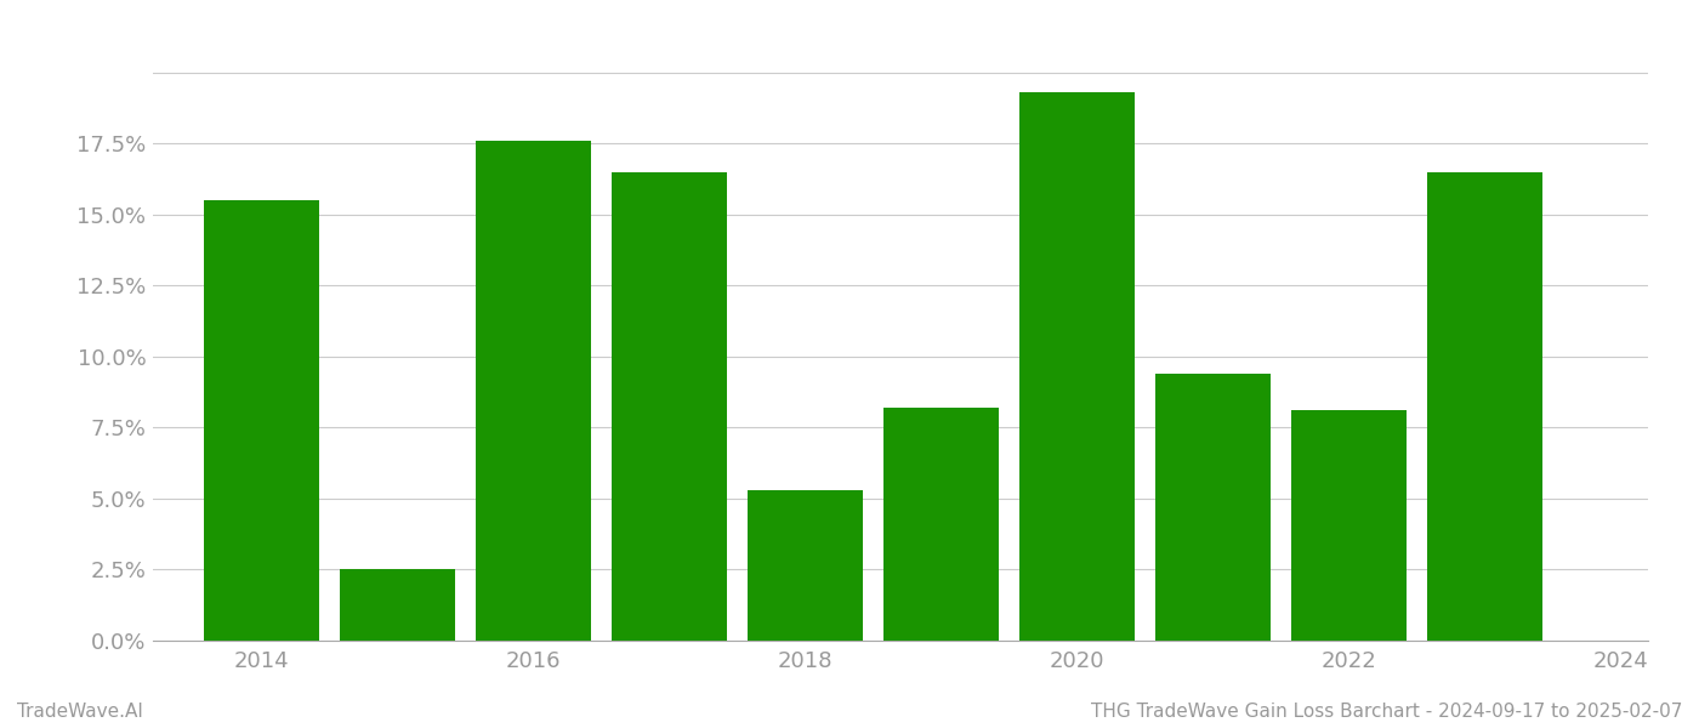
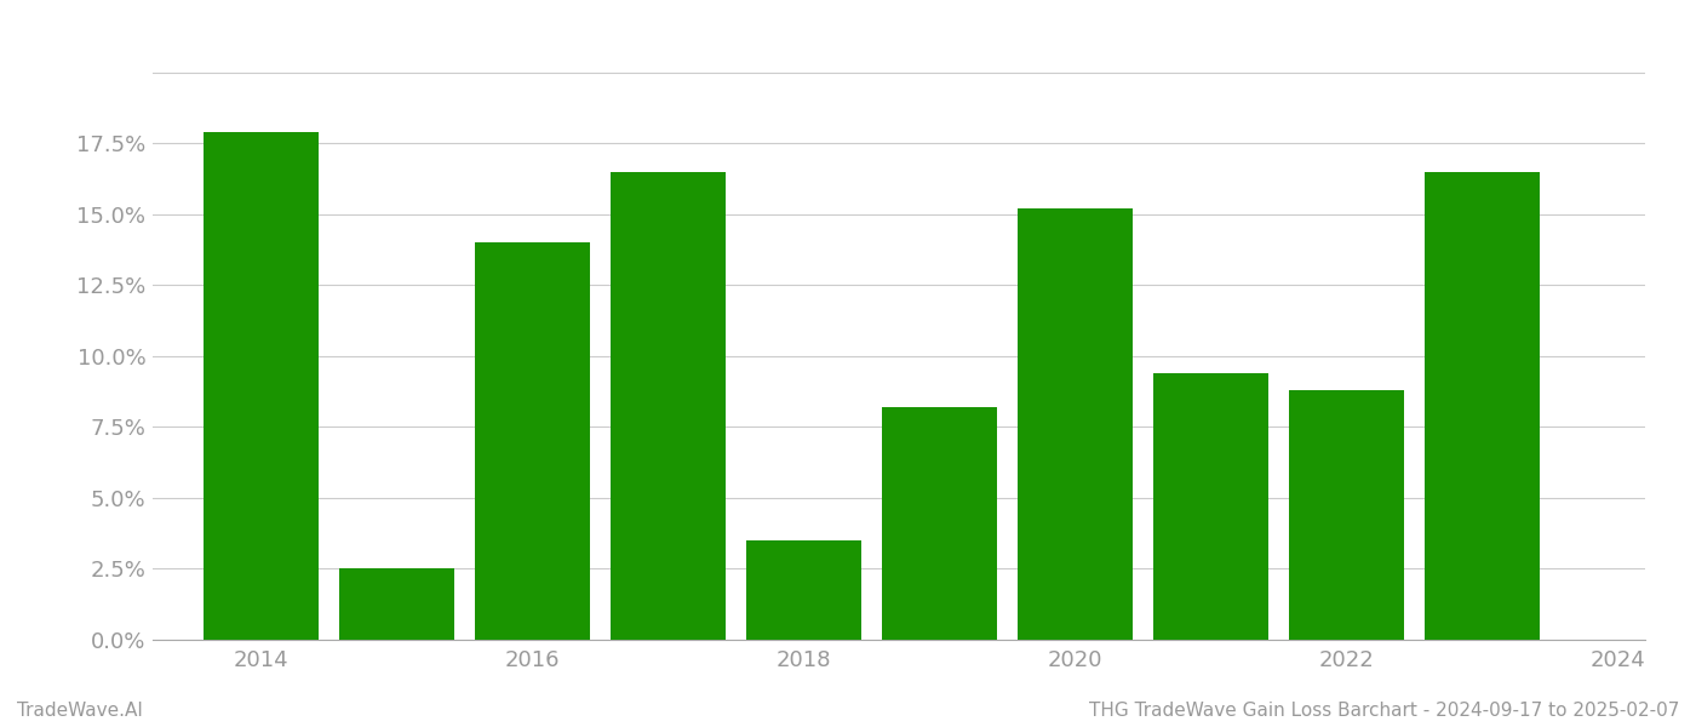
2014: 15.5% -> 17.9%
2016: 17.6% -> 14.0%
2018: 5.3% -> 3.5%
2020: 19.3% -> 15.2%
2022: 8.1% -> 8.8%
